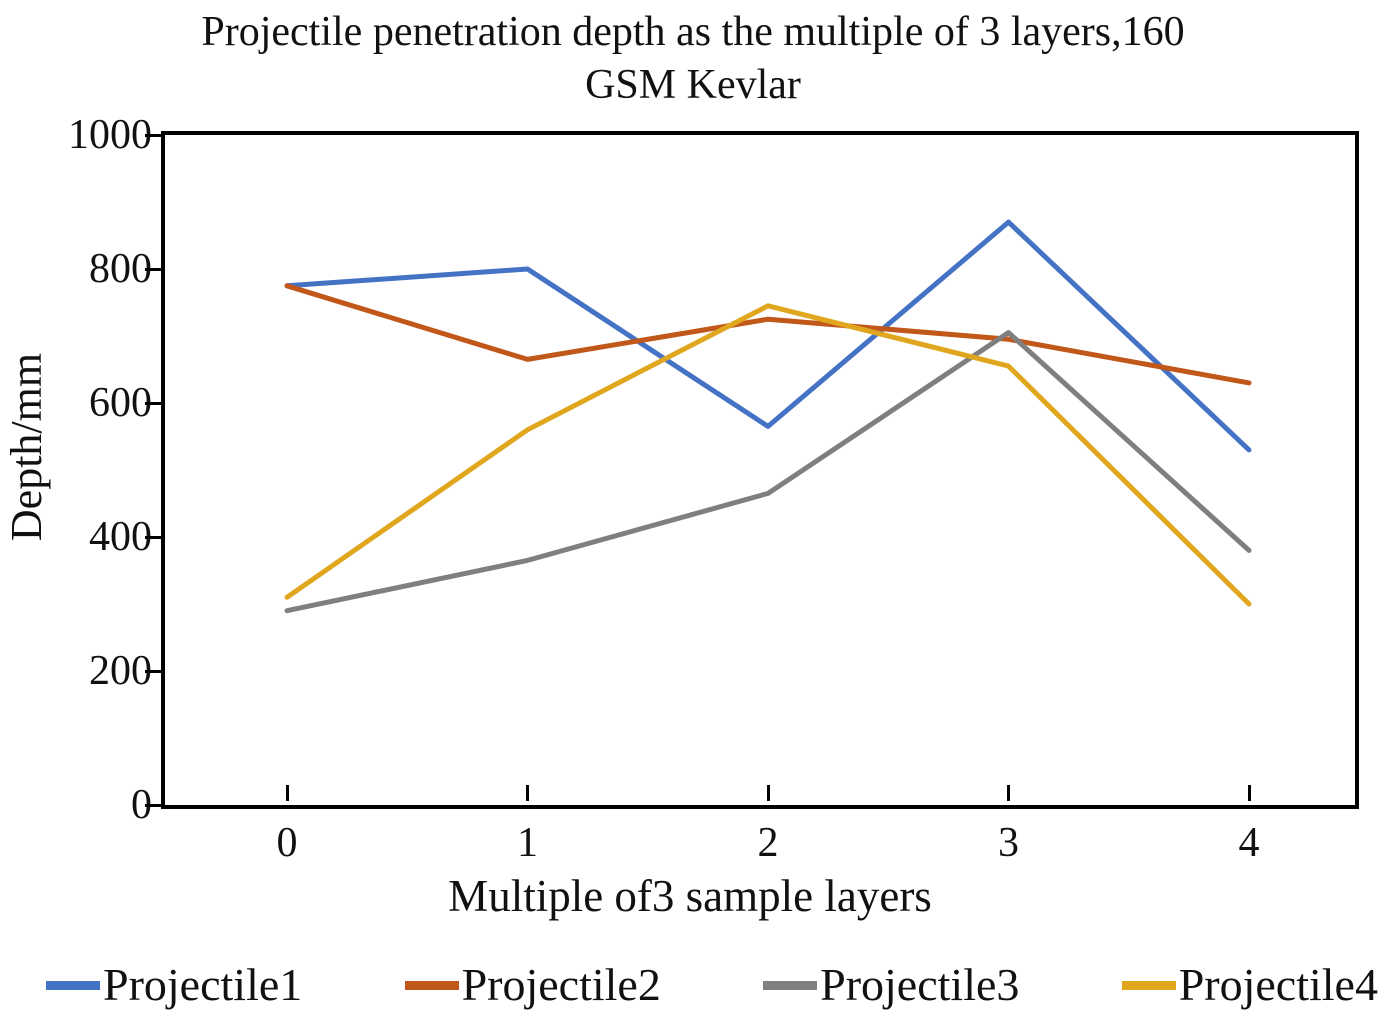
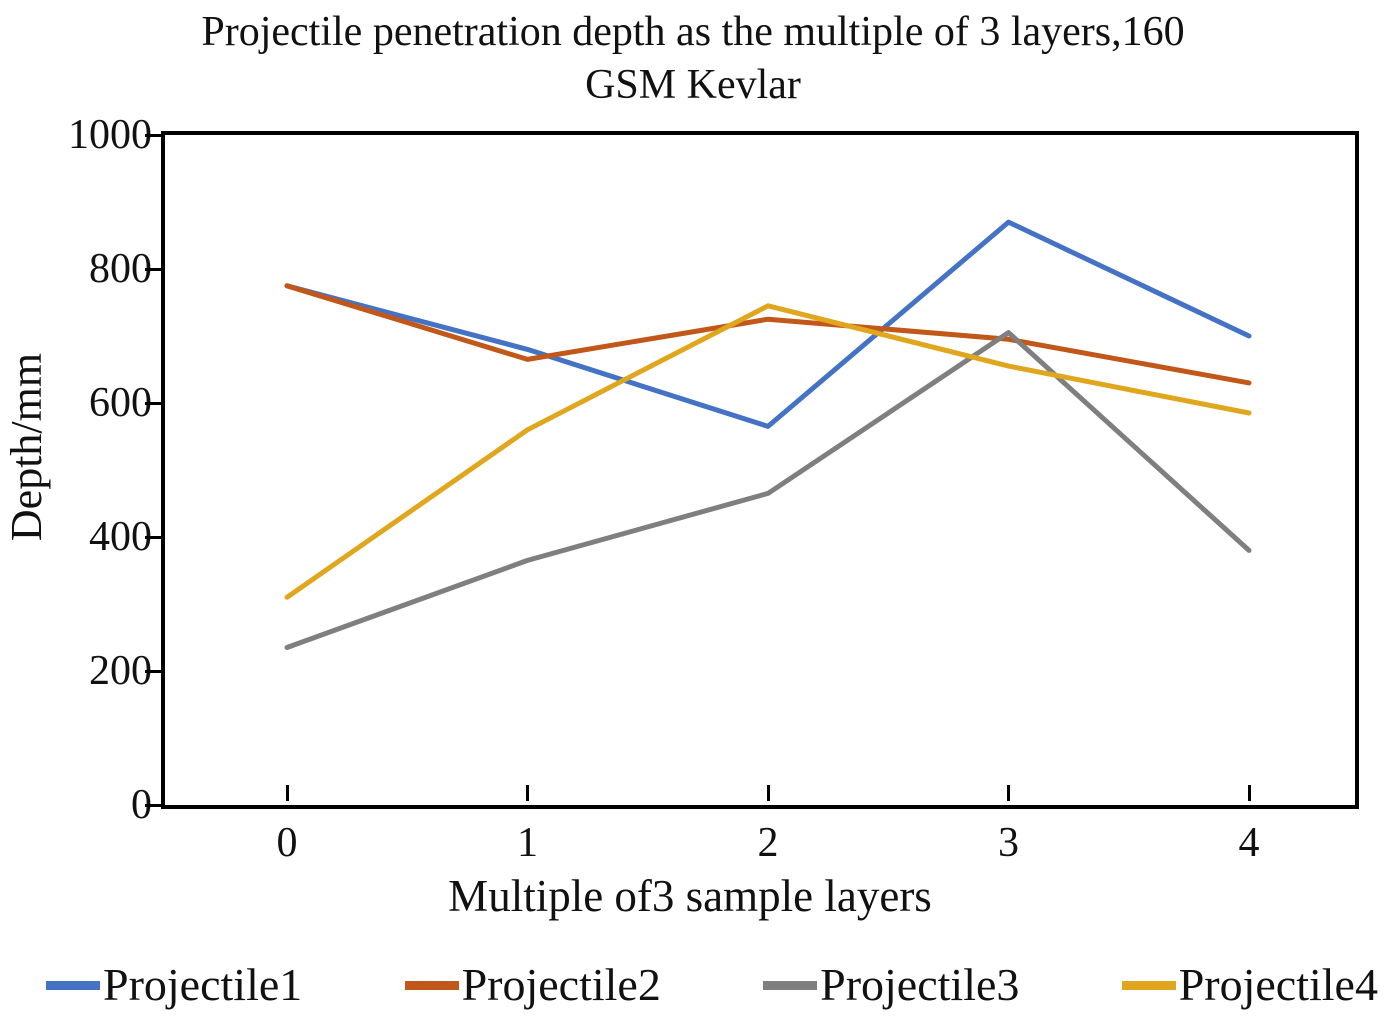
Projectile3/0: 290 -> 240
Projectile1/1: 800 -> 680
Projectile1/4: 530 -> 700
Projectile4/4: 300 -> 580
